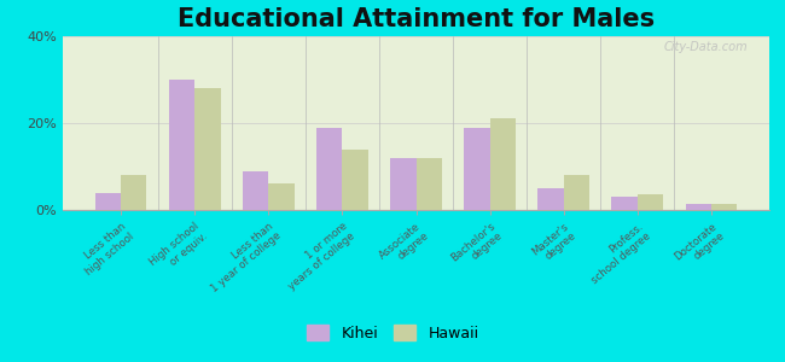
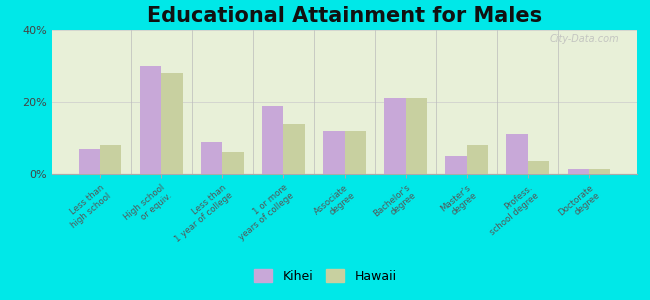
Kihei/Less than high school: 4.0% -> 7.0%
Kihei/Bachelor's degree: 19.0% -> 21.0%
Kihei/Profess. school degree: 3.0% -> 11.0%
